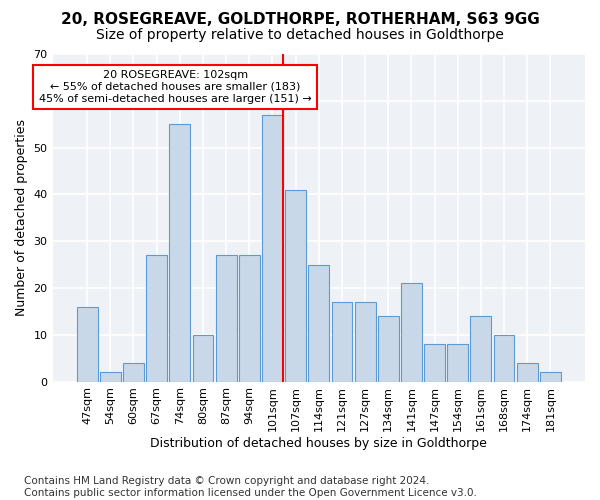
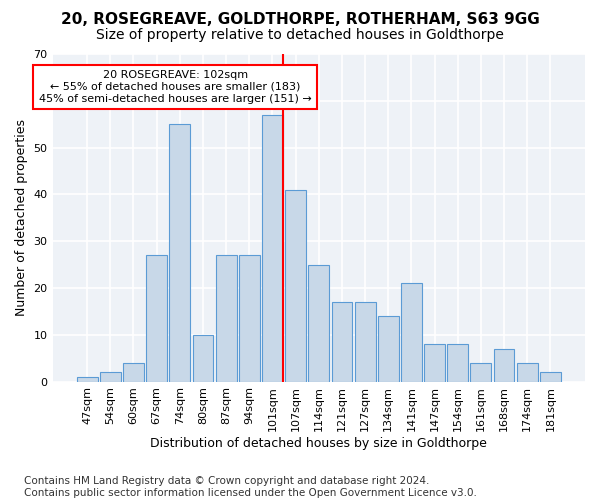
47sqm: 16 -> 1
161sqm: 14 -> 4
168sqm: 10 -> 7
